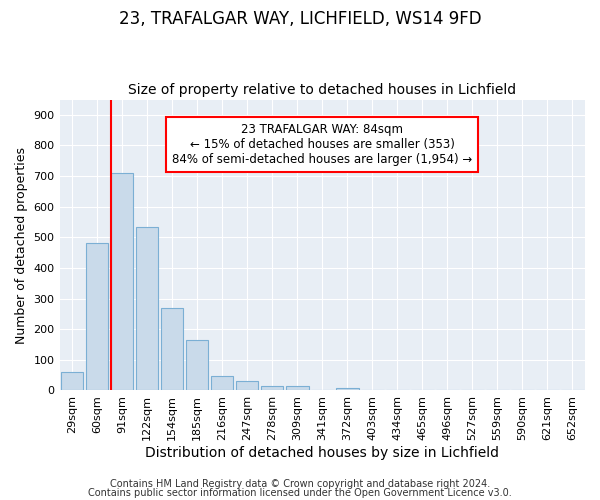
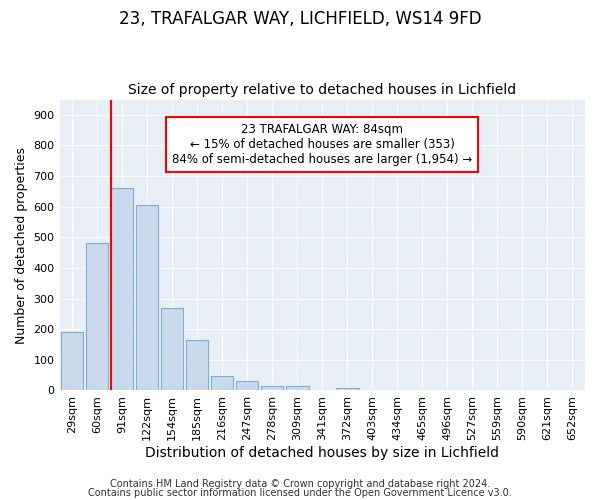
29sqm: 60 -> 190
91sqm: 710 -> 660
122sqm: 535 -> 605
